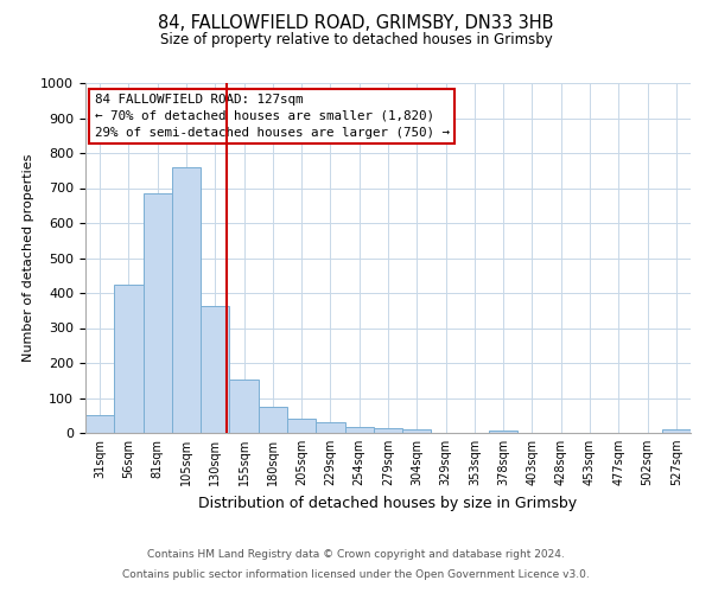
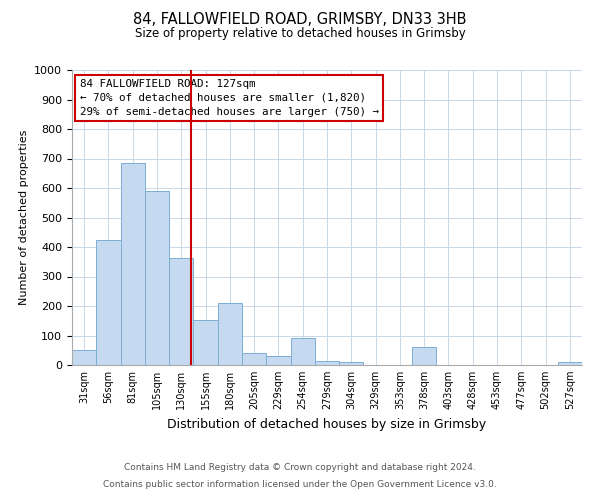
105sqm: 758 -> 590
180sqm: 75 -> 210
254sqm: 18 -> 90
378sqm: 8 -> 60
